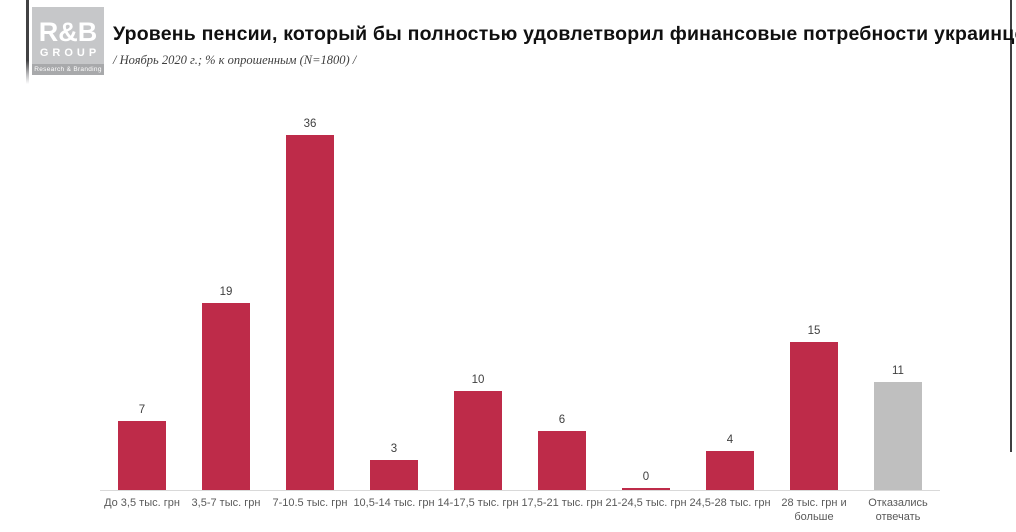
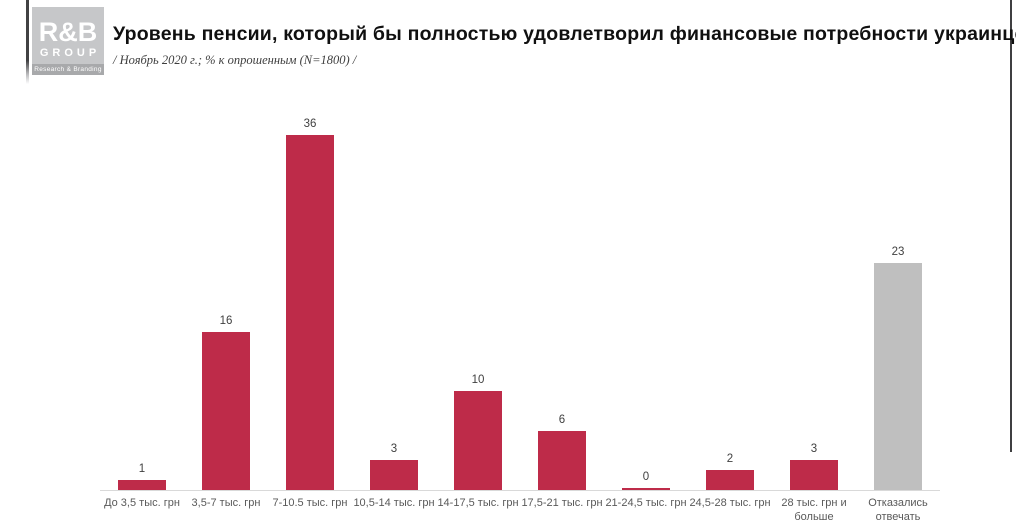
До 3,5 тыс. грн: 7 -> 1
3,5-7 тыс. грн: 19 -> 16
24,5-28 тыс. грн: 4 -> 2
28 тыс. грн и больше: 15 -> 3
Отказались отвечать: 11 -> 23
